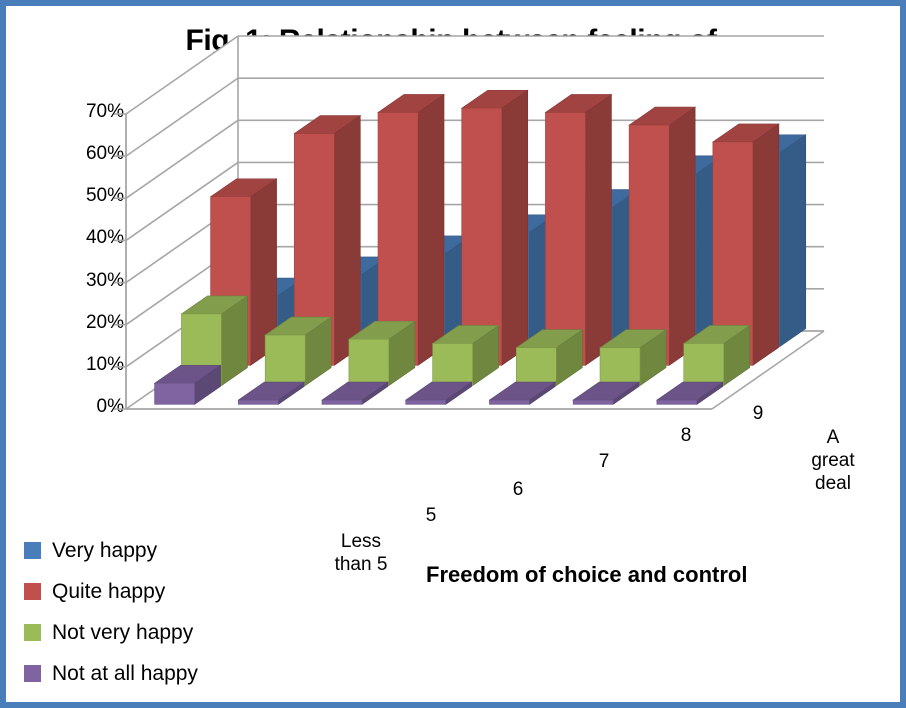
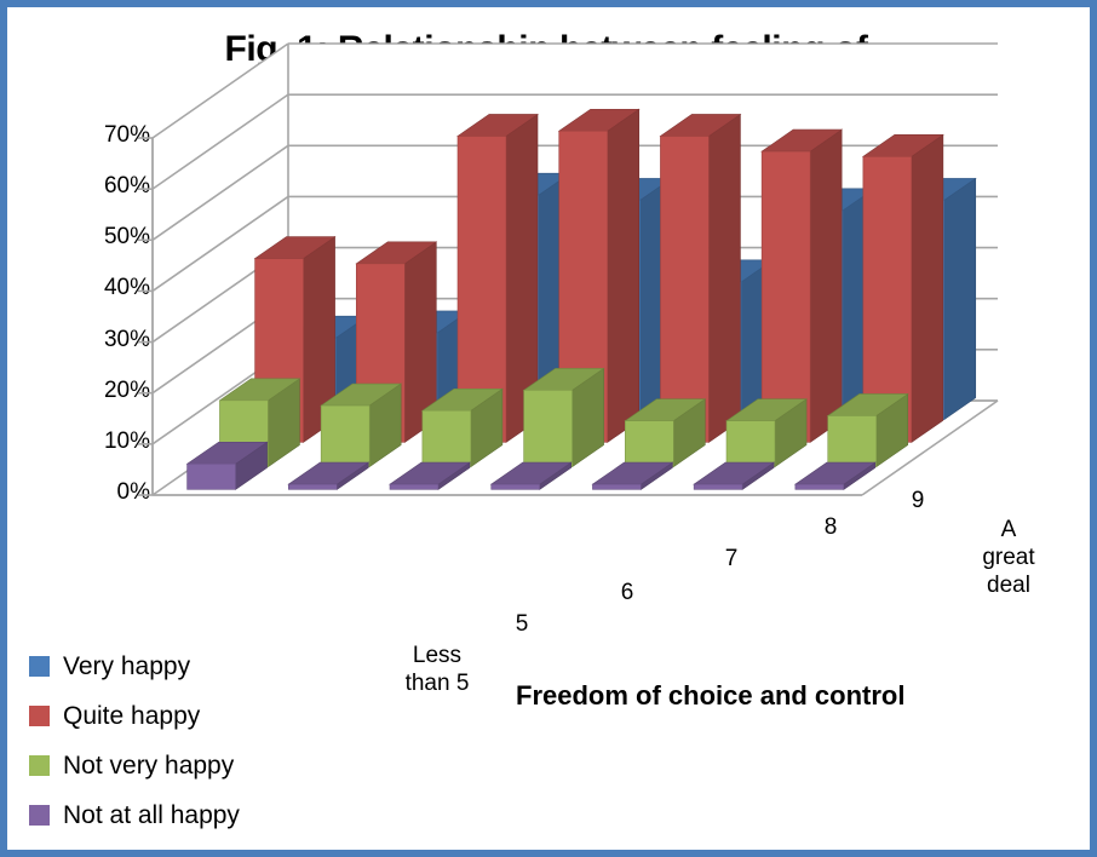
Very happy/Less than 5: 12% -> 16%
Quite happy/Less than 5: 40% -> 36%
Not very happy/Less than 5: 17% -> 13%
Quite happy/5: 55% -> 35%
Very happy/6: 22% -> 44%
Very happy/7: 27% -> 43%
Not very happy/7: 10% -> 15%
Very happy/8: 33% -> 27%
Very happy/A great deal: 46% -> 43%
Quite happy/A great deal: 53% -> 56%
